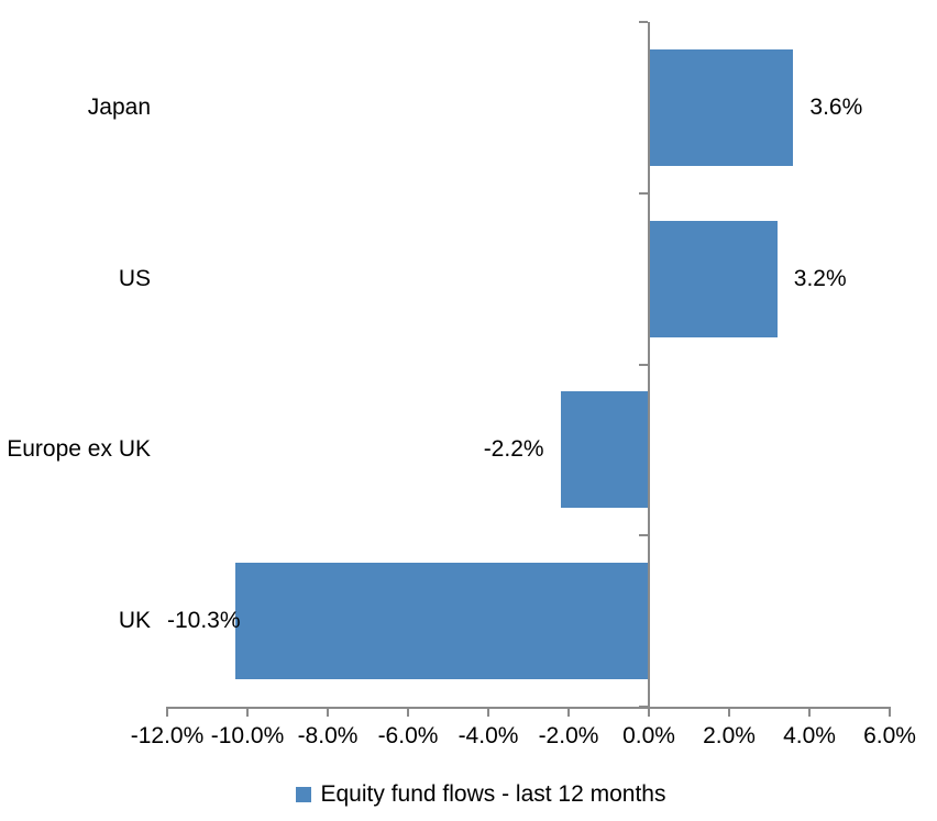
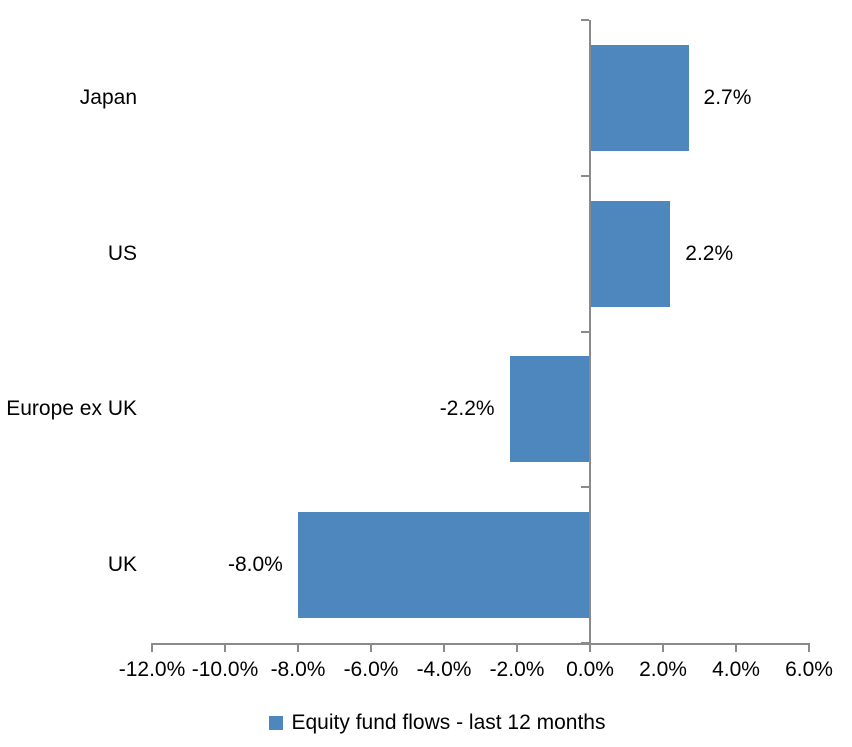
Japan: 3.6% -> 2.7%
US: 3.2% -> 2.2%
UK: -10.3% -> -8.0%
